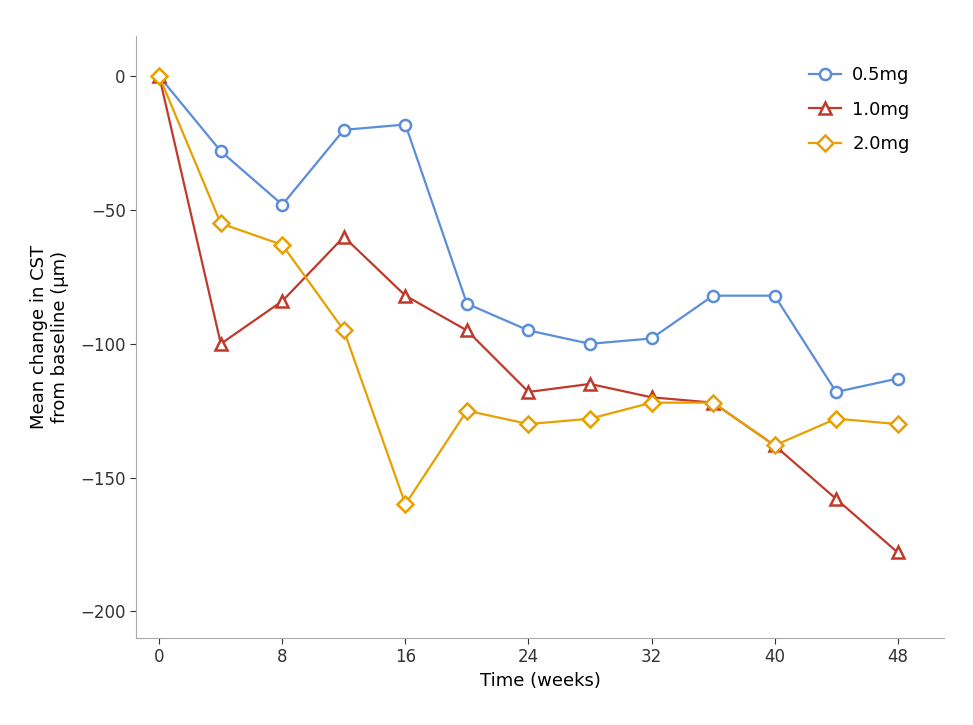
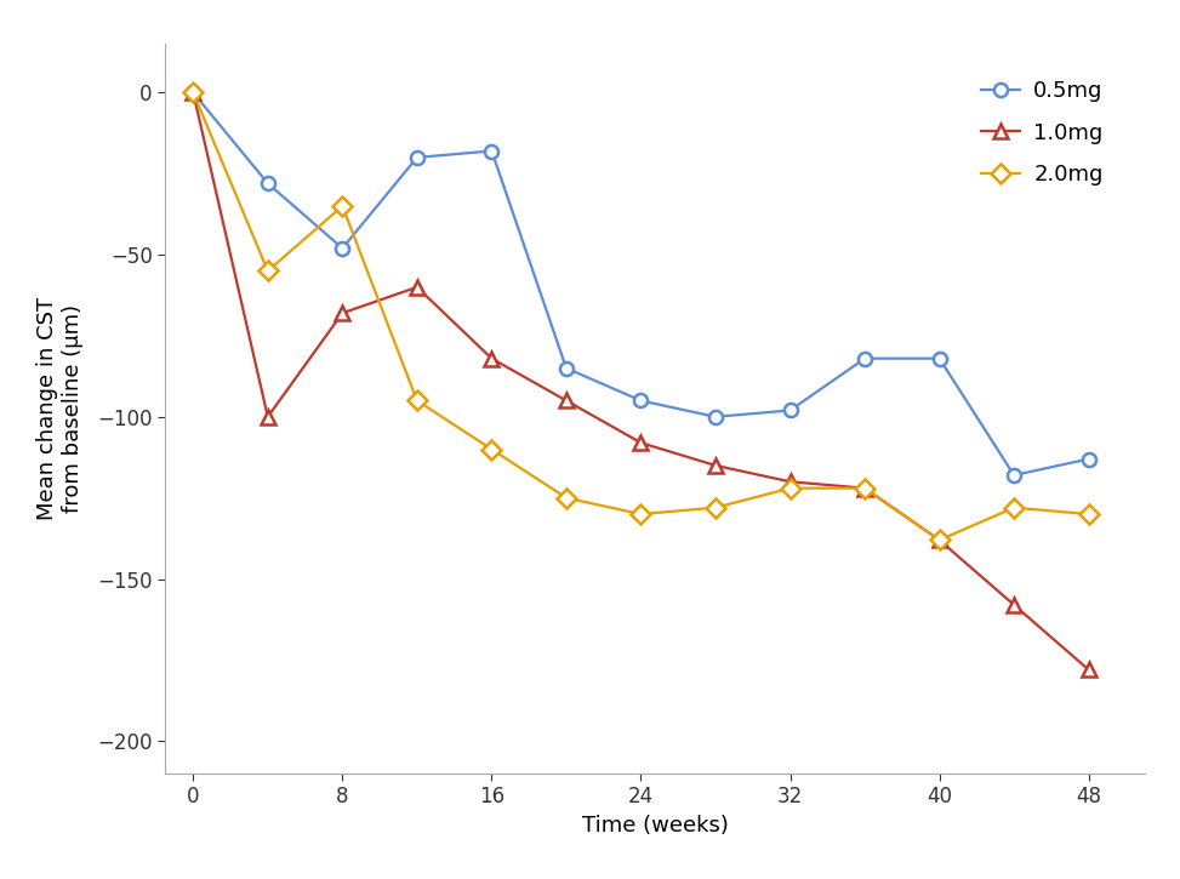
1.0mg/8: -84 -> -68
2.0mg/8: -63 -> -35
2.0mg/16: -160 -> -110
1.0mg/24: -118 -> -108
